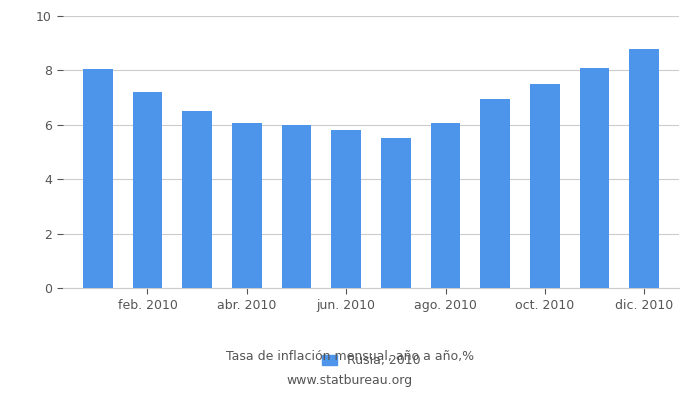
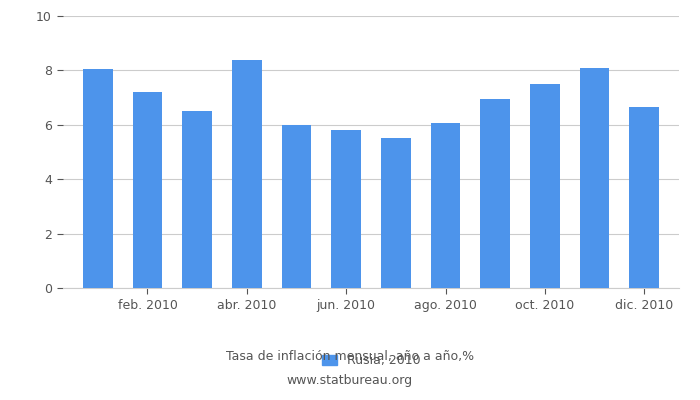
abr. 2010: 6.05 -> 8.40
dic. 2010: 8.80 -> 6.65
